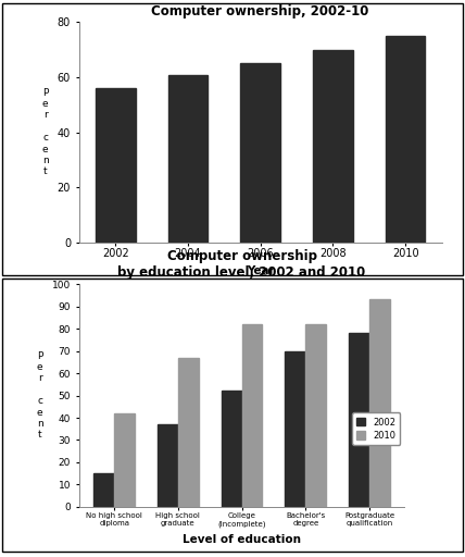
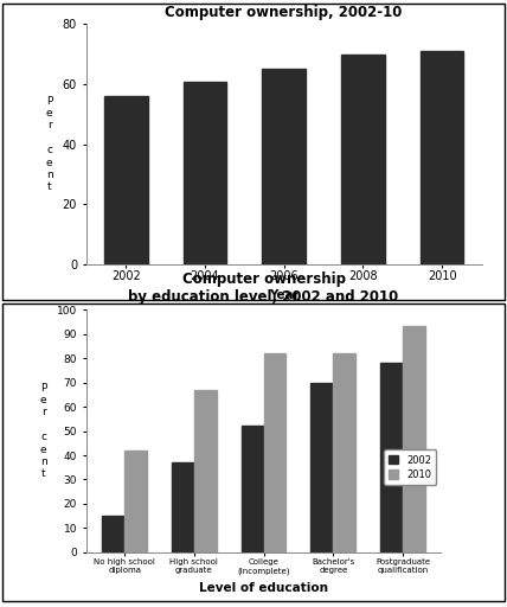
Computer ownership, 2002-10/2010: 75 -> 71
